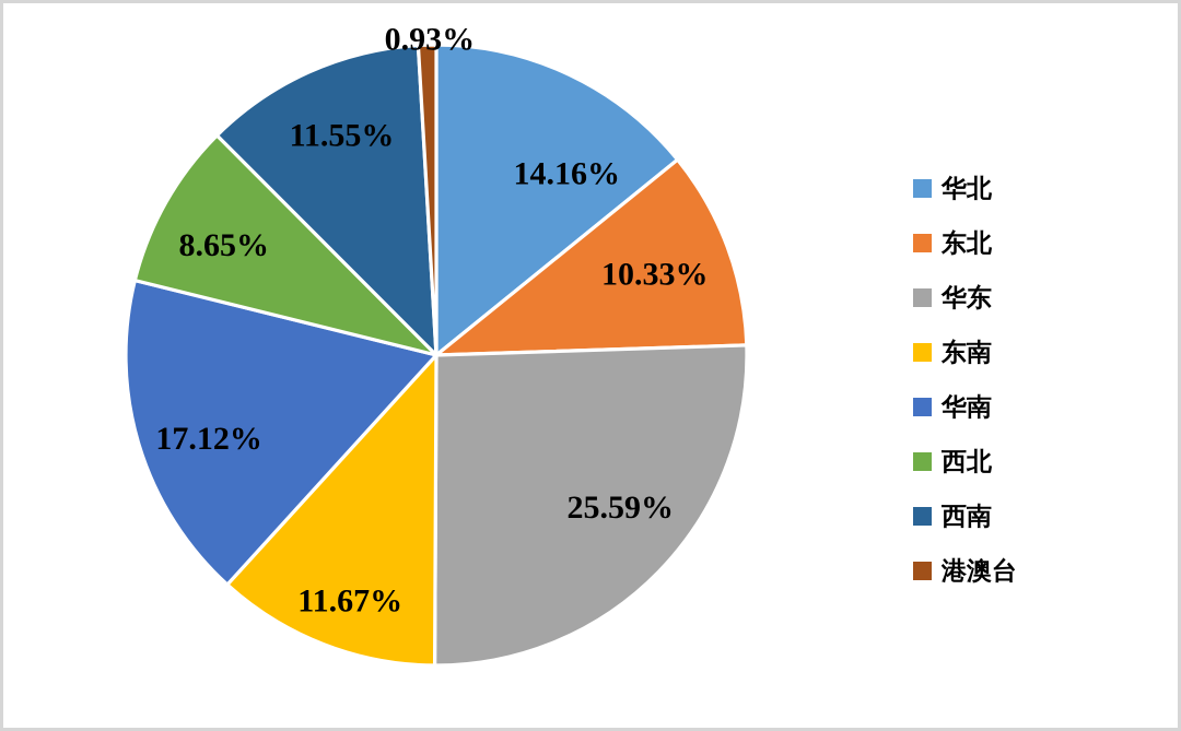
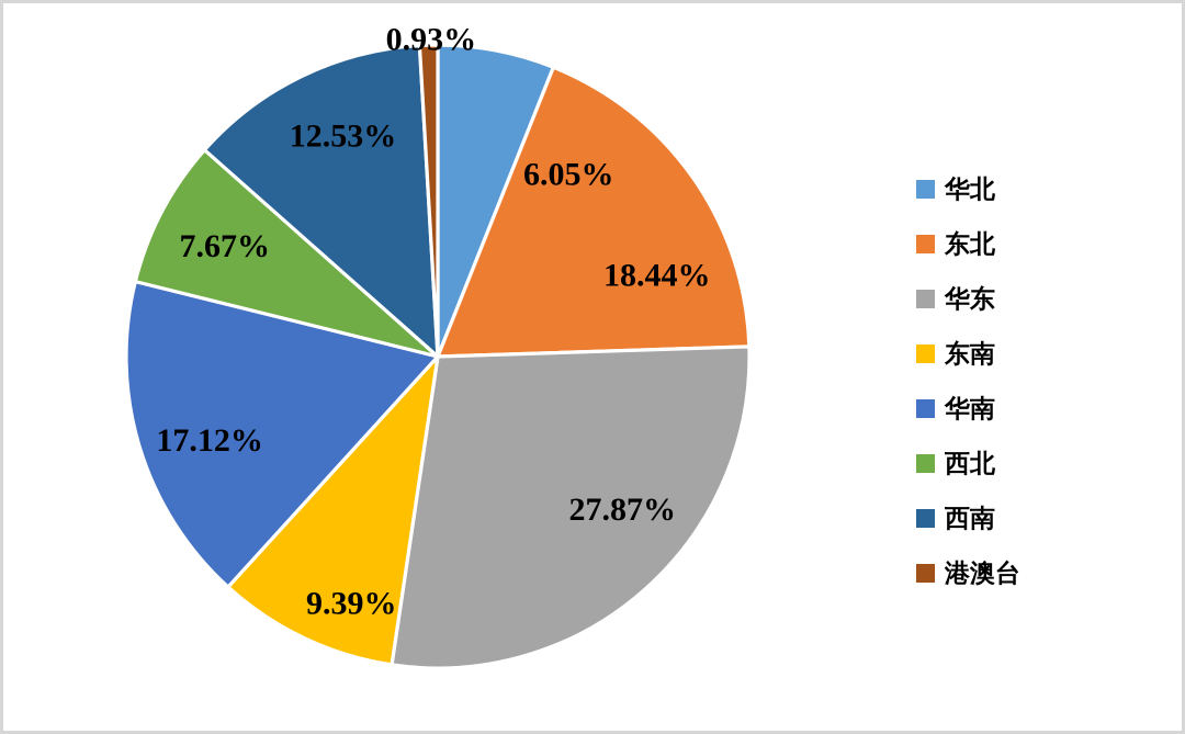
华北: 14.16% -> 6.05%
东北: 10.33% -> 18.44%
华东: 25.59% -> 27.87%
东南: 11.67% -> 9.39%
西北: 8.65% -> 7.67%
西南: 11.55% -> 12.53%
